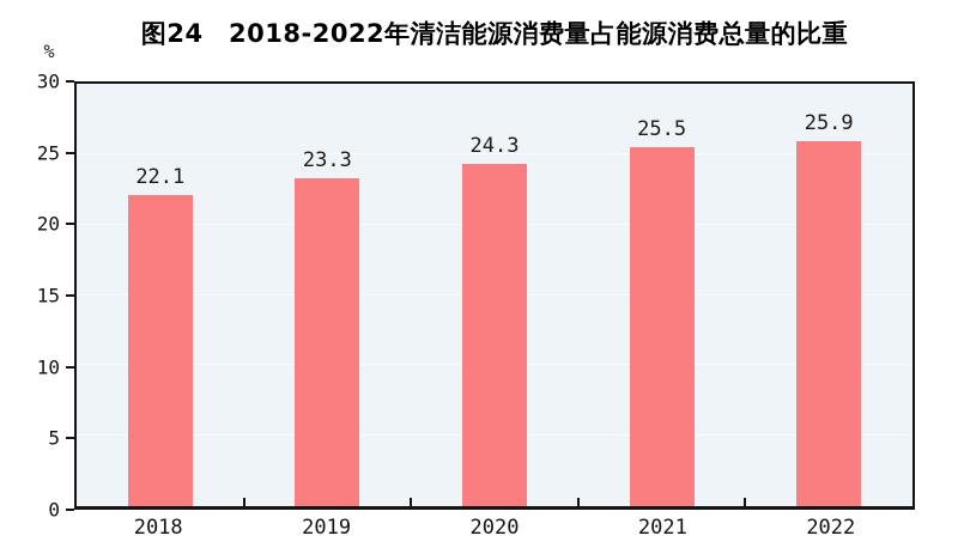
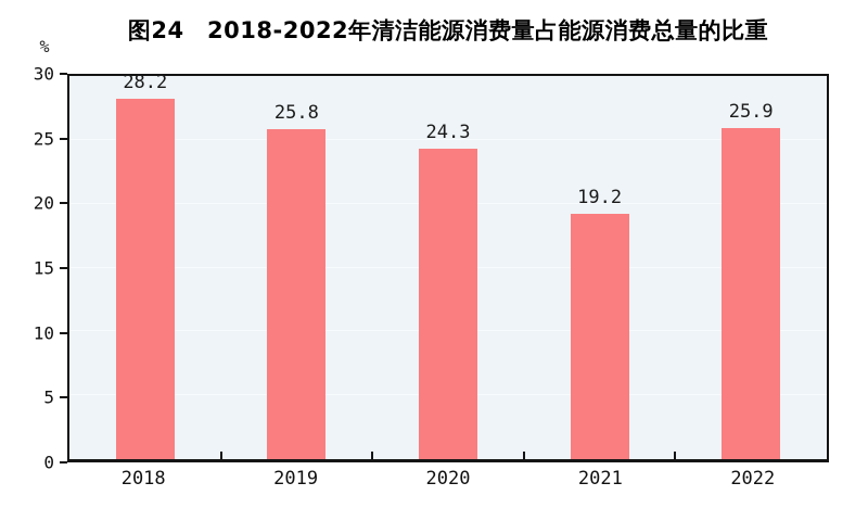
2018: 22.1 -> 28.2
2019: 23.3 -> 25.8
2021: 25.5 -> 19.2
